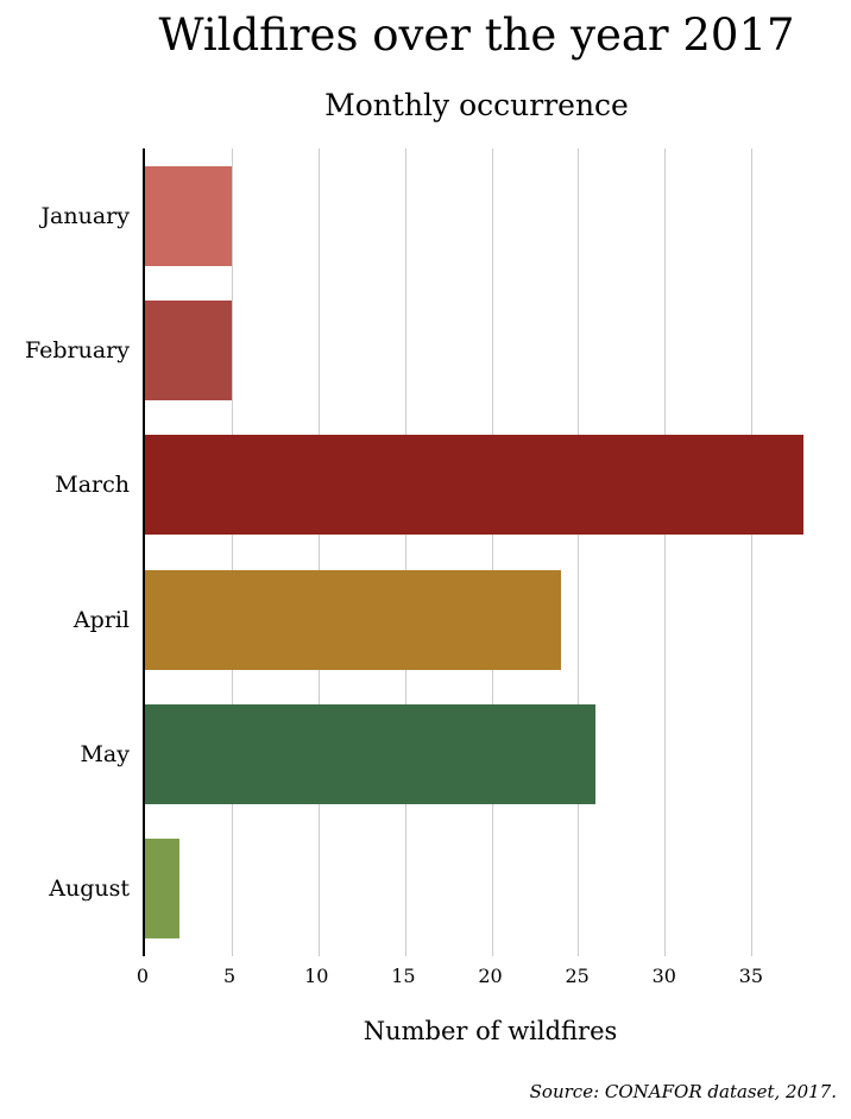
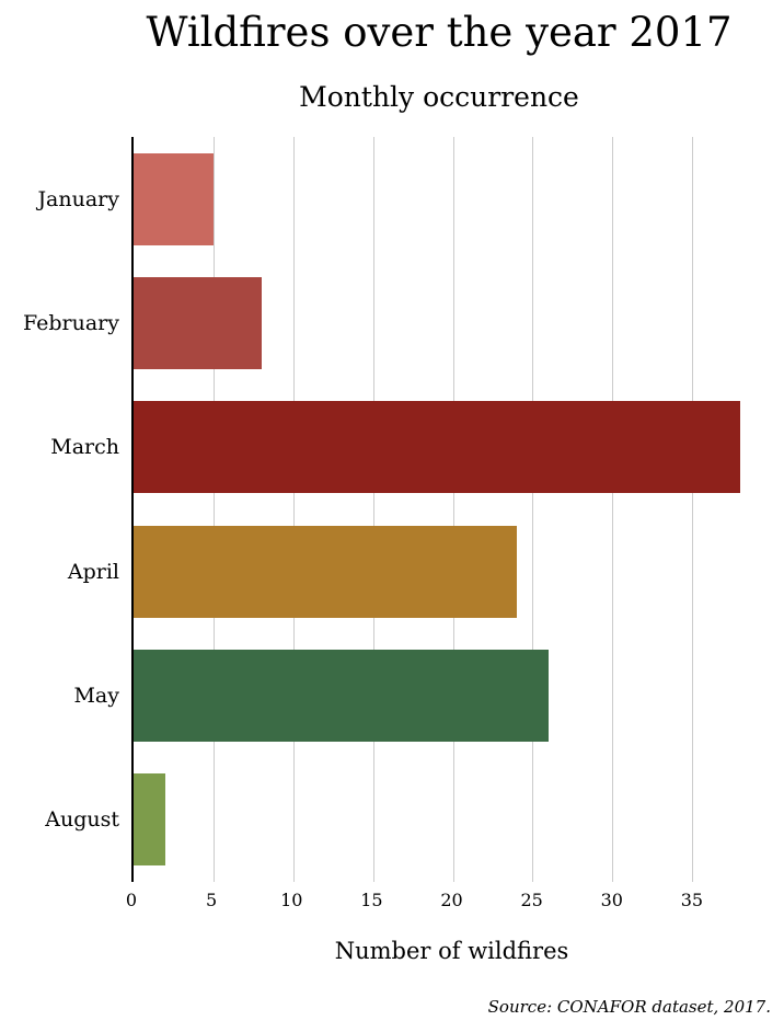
February: 5 -> 8
